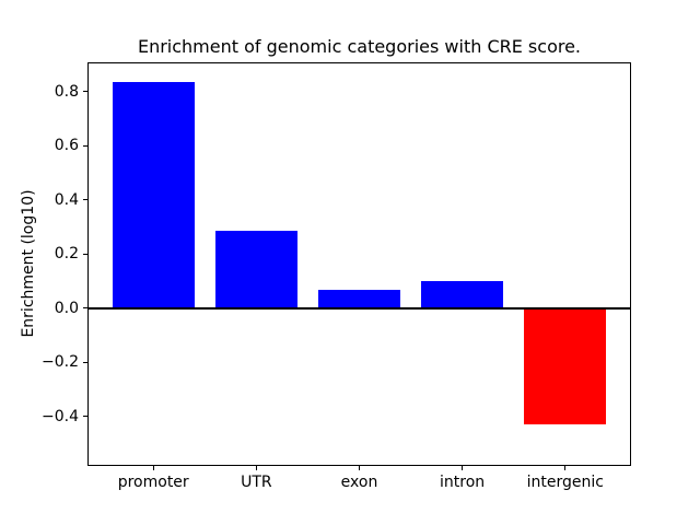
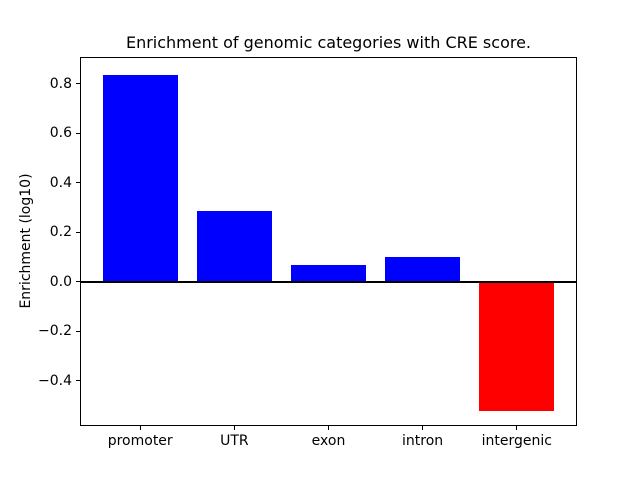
intergenic: -0.43 -> -0.52
